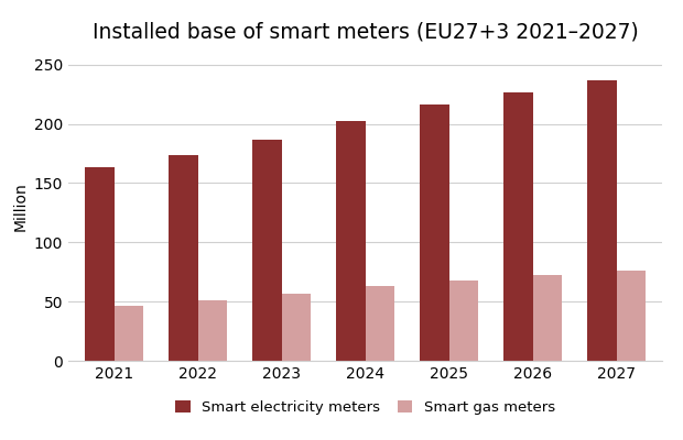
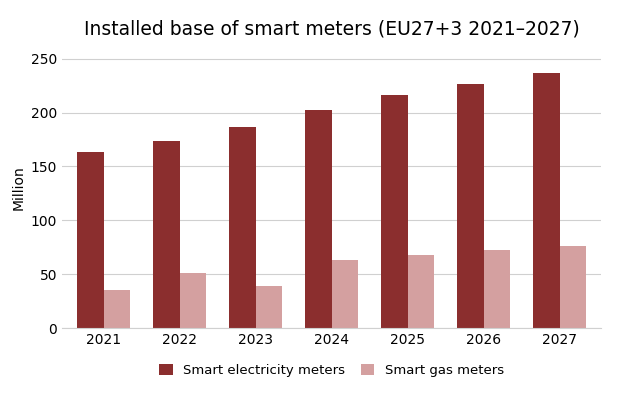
Smart gas meters/2021: 46 -> 35
Smart gas meters/2023: 57 -> 39
